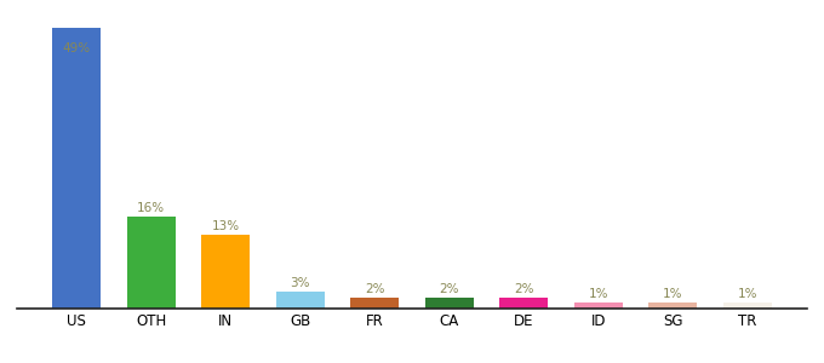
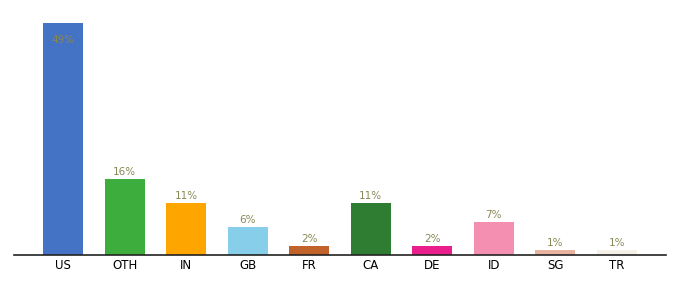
IN: 13% -> 11%
GB: 3% -> 6%
CA: 2% -> 11%
ID: 1% -> 7%
